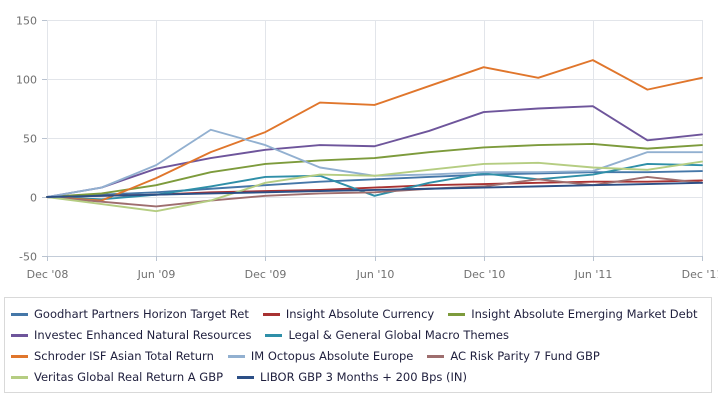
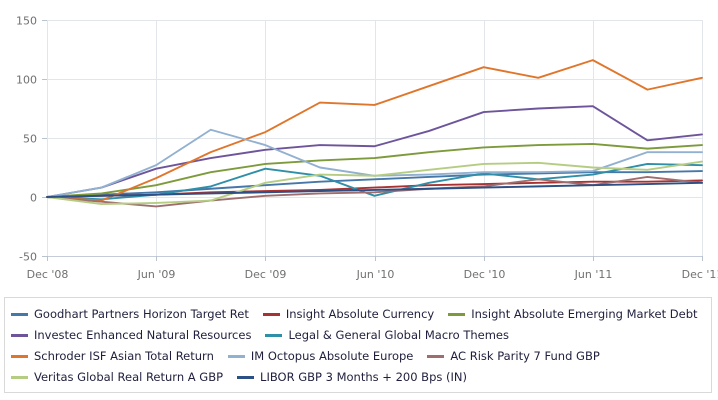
Veritas Global Real Return A GBP/Jun '09: -12 -> -5
Legal & General Global Macro Themes/Dec '09: 17 -> 24
